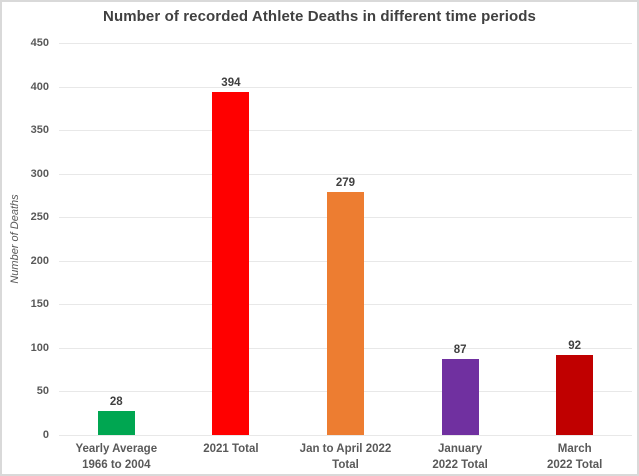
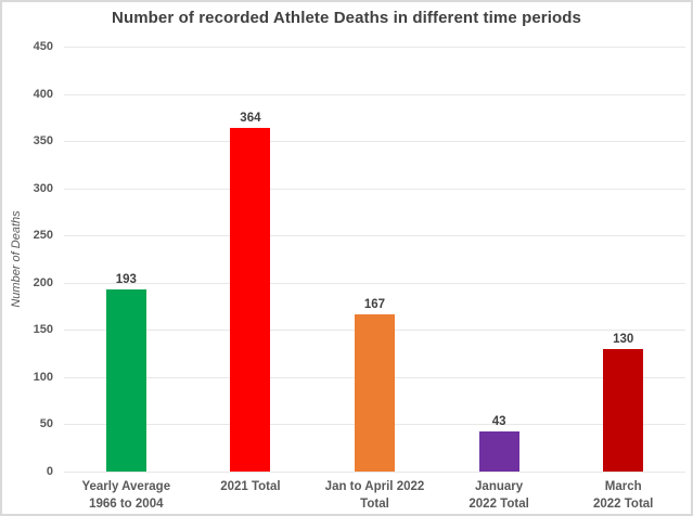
Yearly Average 1966 to 2004: 28 -> 193
2021 Total: 394 -> 364
Jan to April 2022 Total: 279 -> 167
January 2022 Total: 87 -> 43
March 2022 Total: 92 -> 130
